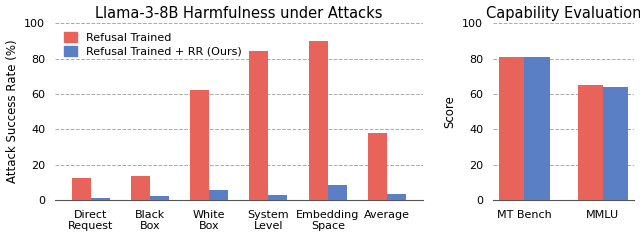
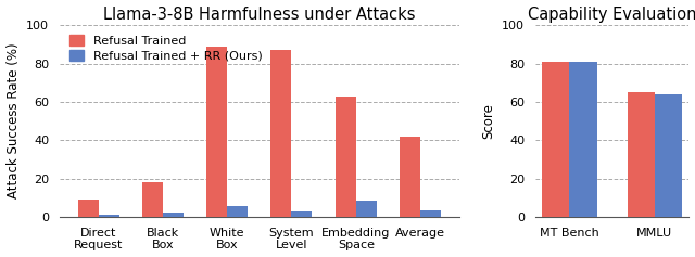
Llama-3-8B Harmfulness under Attacks/Refusal Trained/Direct Request: 12 -> 9
Llama-3-8B Harmfulness under Attacks/Refusal Trained/Black Box: 14 -> 18
Llama-3-8B Harmfulness under Attacks/Refusal Trained/White Box: 62 -> 89
Llama-3-8B Harmfulness under Attacks/Refusal Trained/System Level: 84 -> 87
Llama-3-8B Harmfulness under Attacks/Refusal Trained/Embedding Space: 90 -> 63
Llama-3-8B Harmfulness under Attacks/Refusal Trained/Average: 38 -> 42
